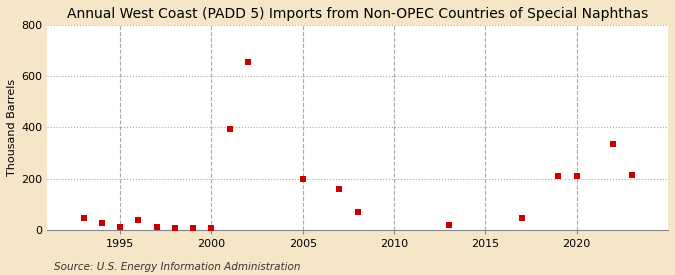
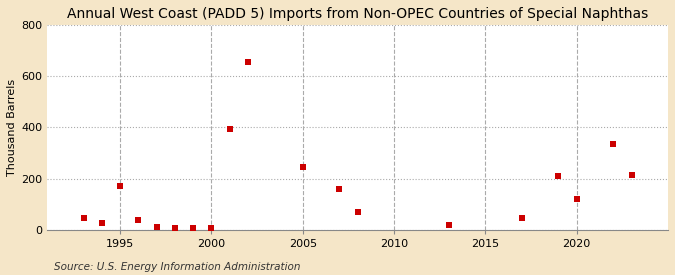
1995: 10 -> 170
2005: 197 -> 245
2020: 210 -> 120
